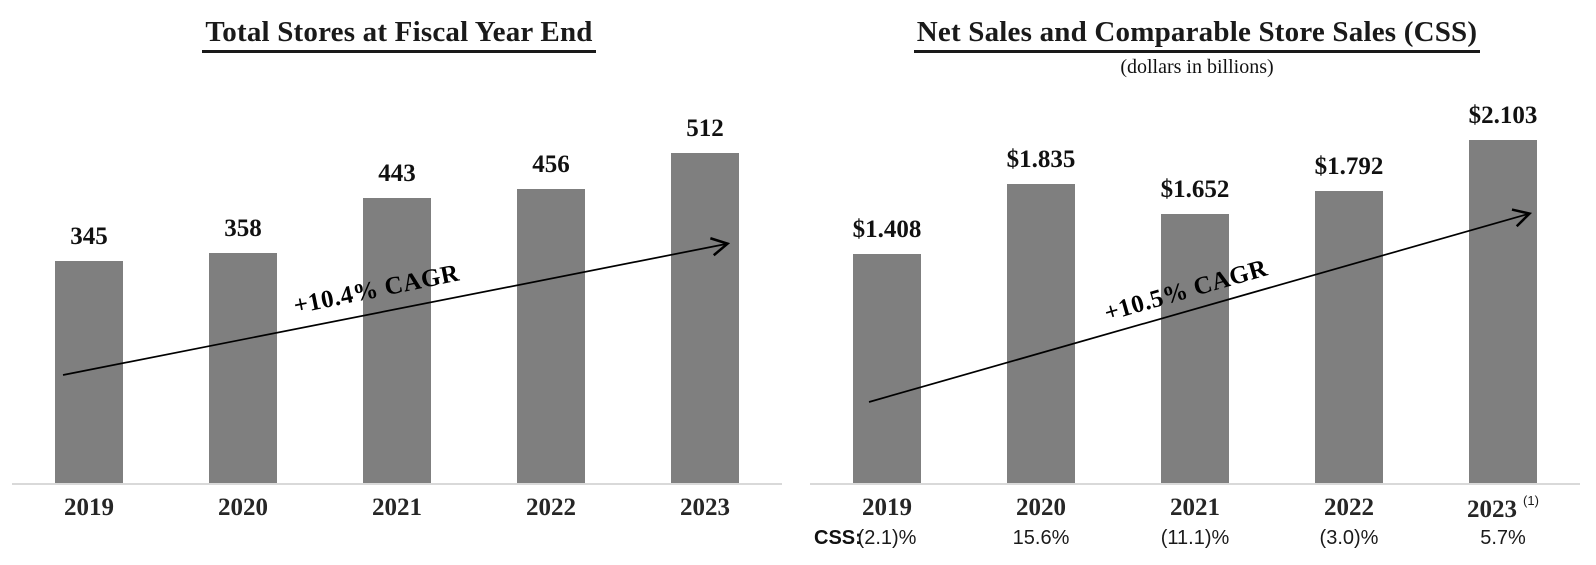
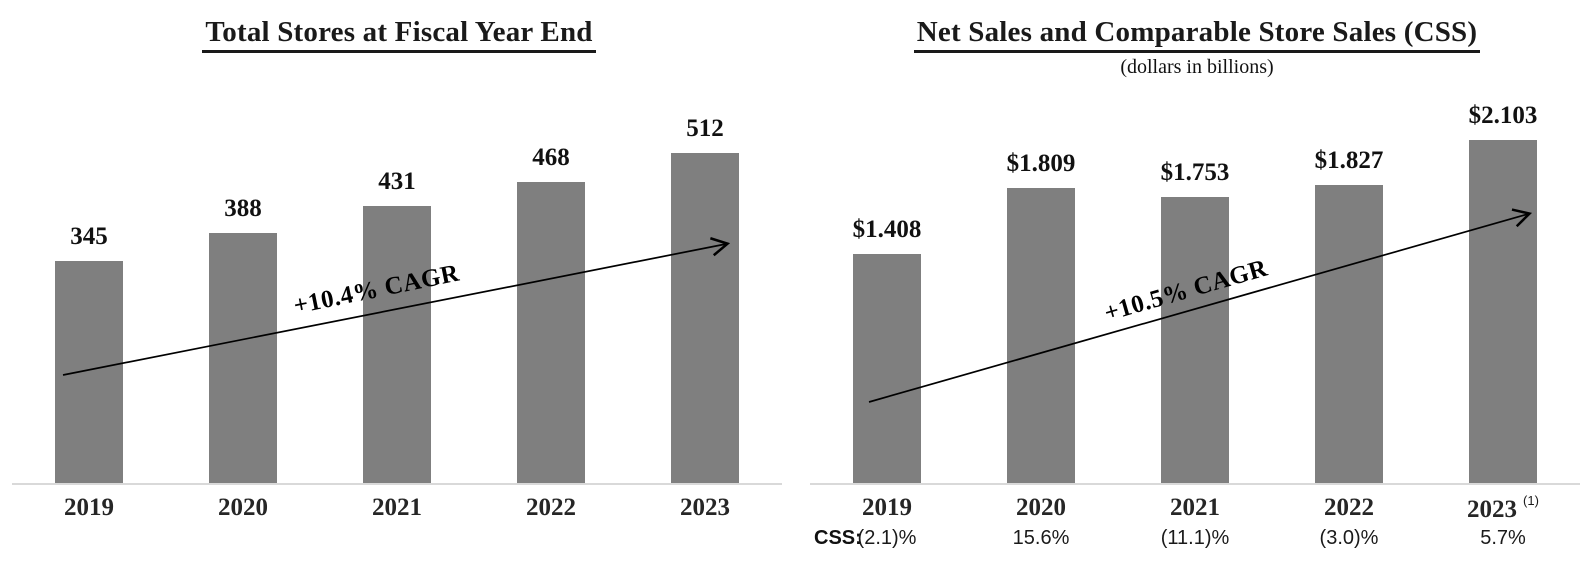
Total Stores at Fiscal Year End/2020: 358 -> 388
Total Stores at Fiscal Year End/2021: 443 -> 431
Total Stores at Fiscal Year End/2022: 456 -> 468
Net Sales and Comparable Store Sales (CSS)/2020: $1.835 -> $1.809
Net Sales and Comparable Store Sales (CSS)/2021: $1.652 -> $1.753
Net Sales and Comparable Store Sales (CSS)/2022: $1.792 -> $1.827
